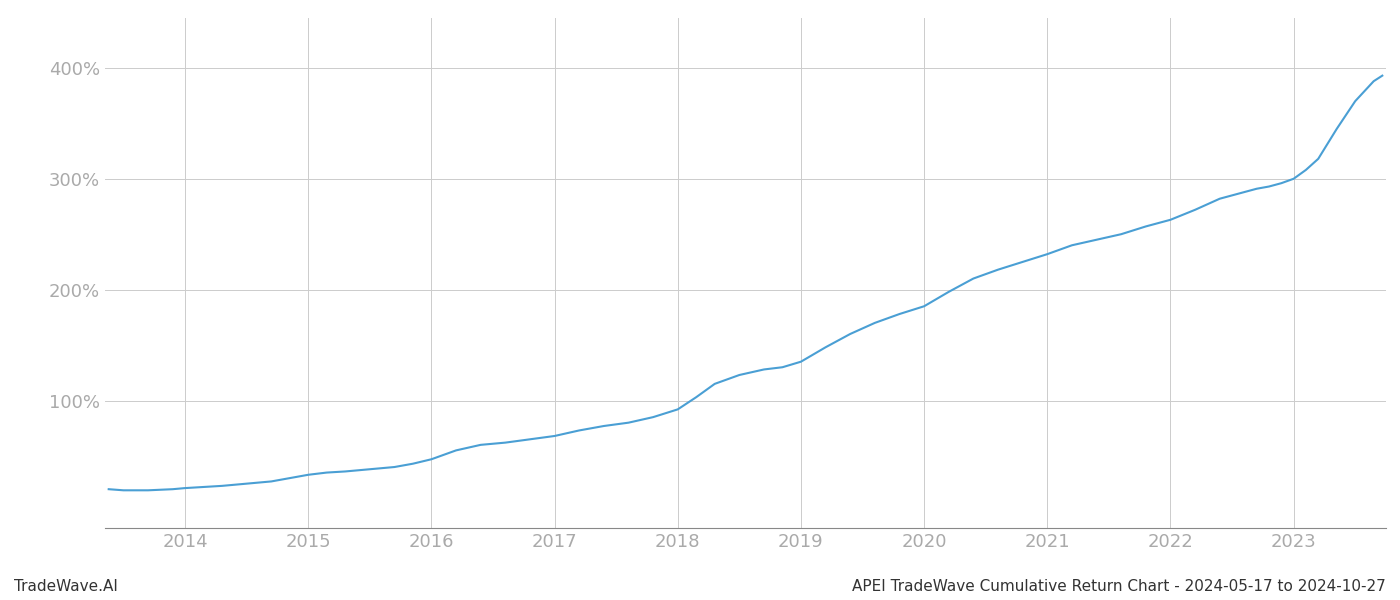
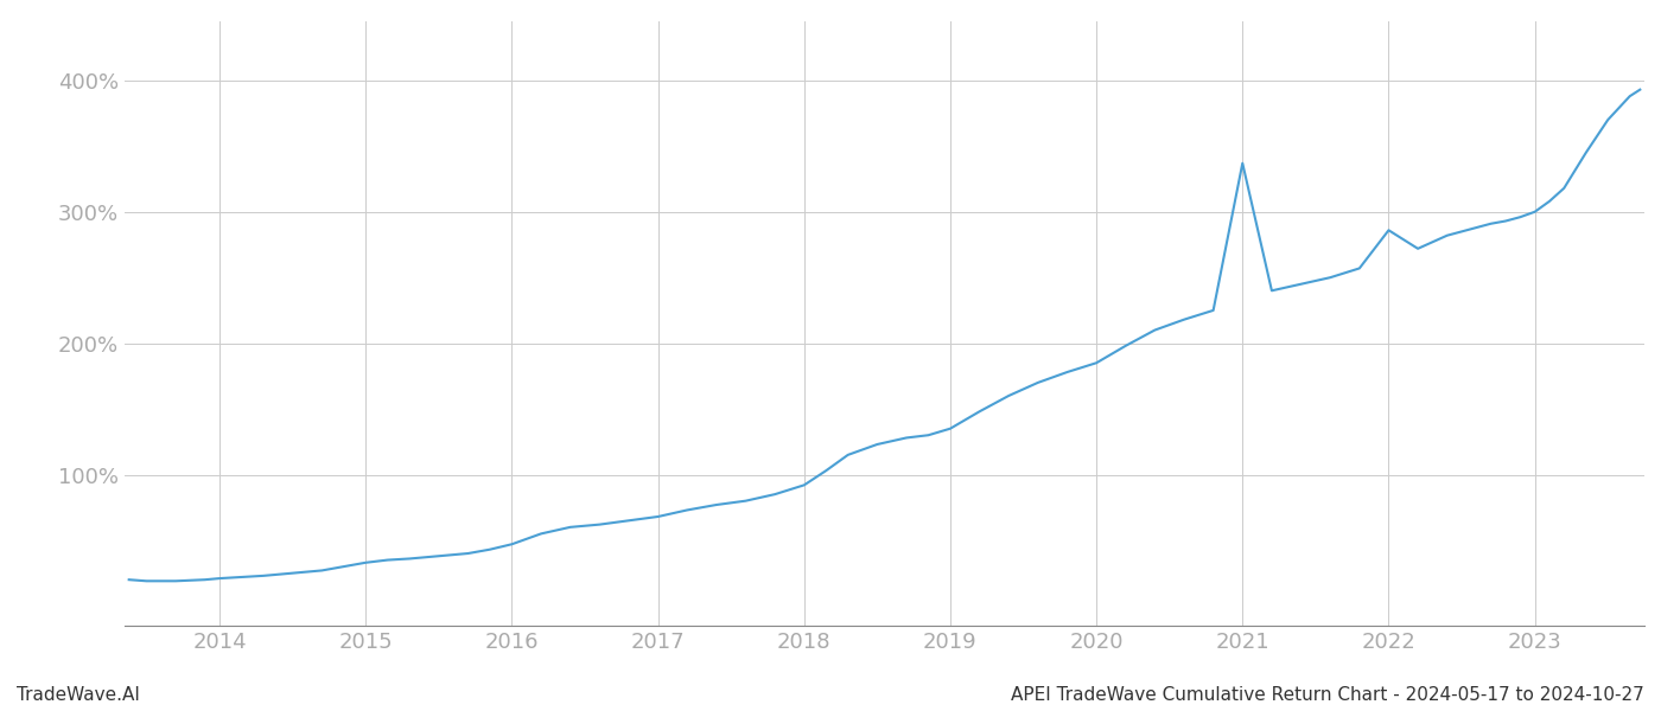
2021: 232% -> 337%
2022: 263% -> 286%
